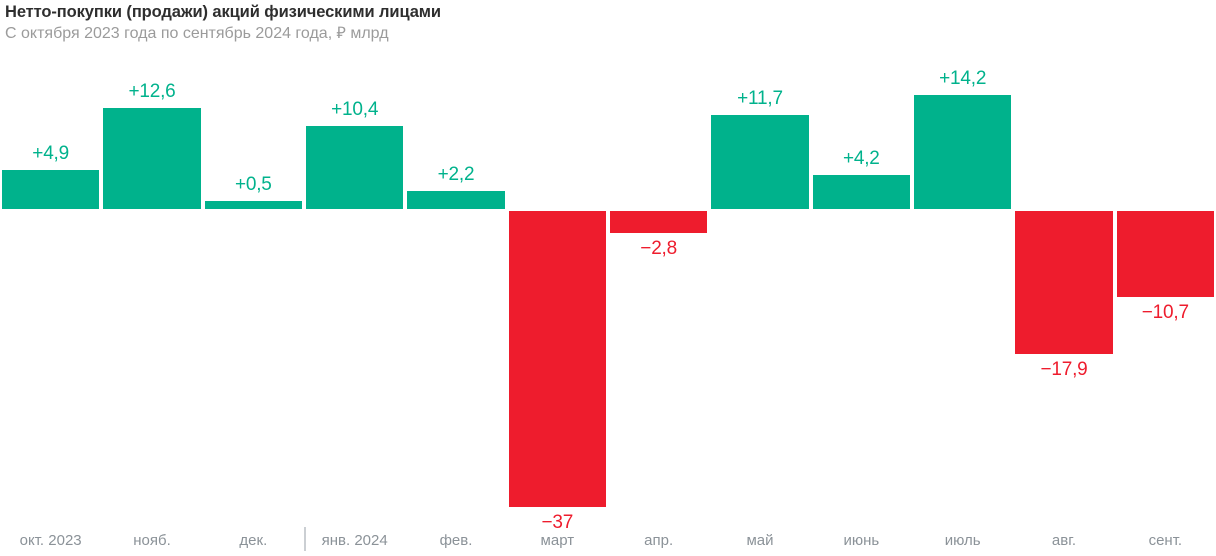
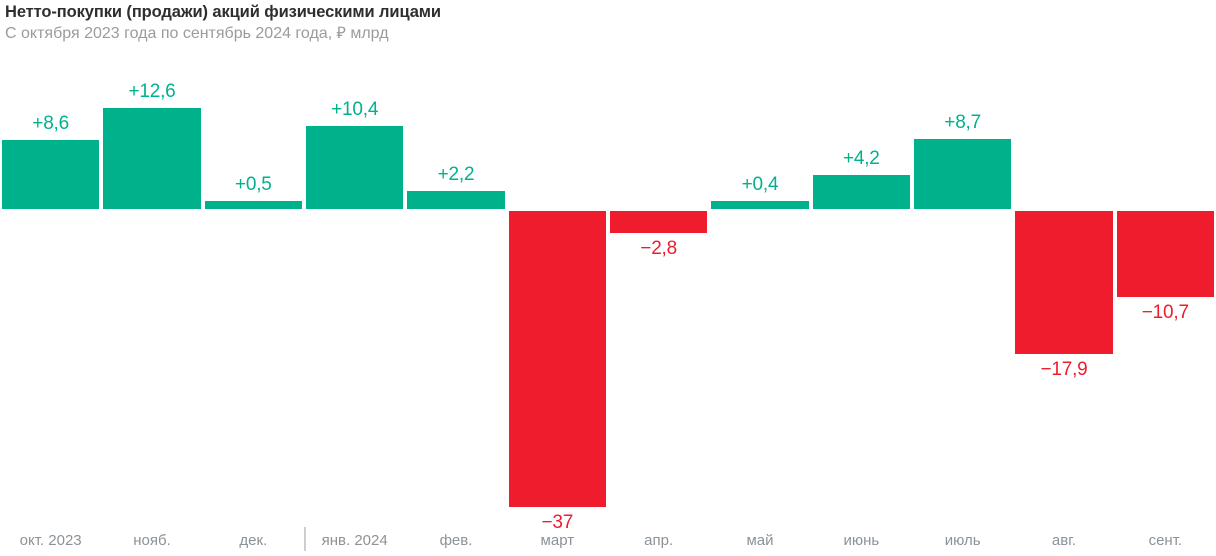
окт. 2023: +4,9 -> +8,6
май: +11,7 -> +0,4
июль: +14,2 -> +8,7
